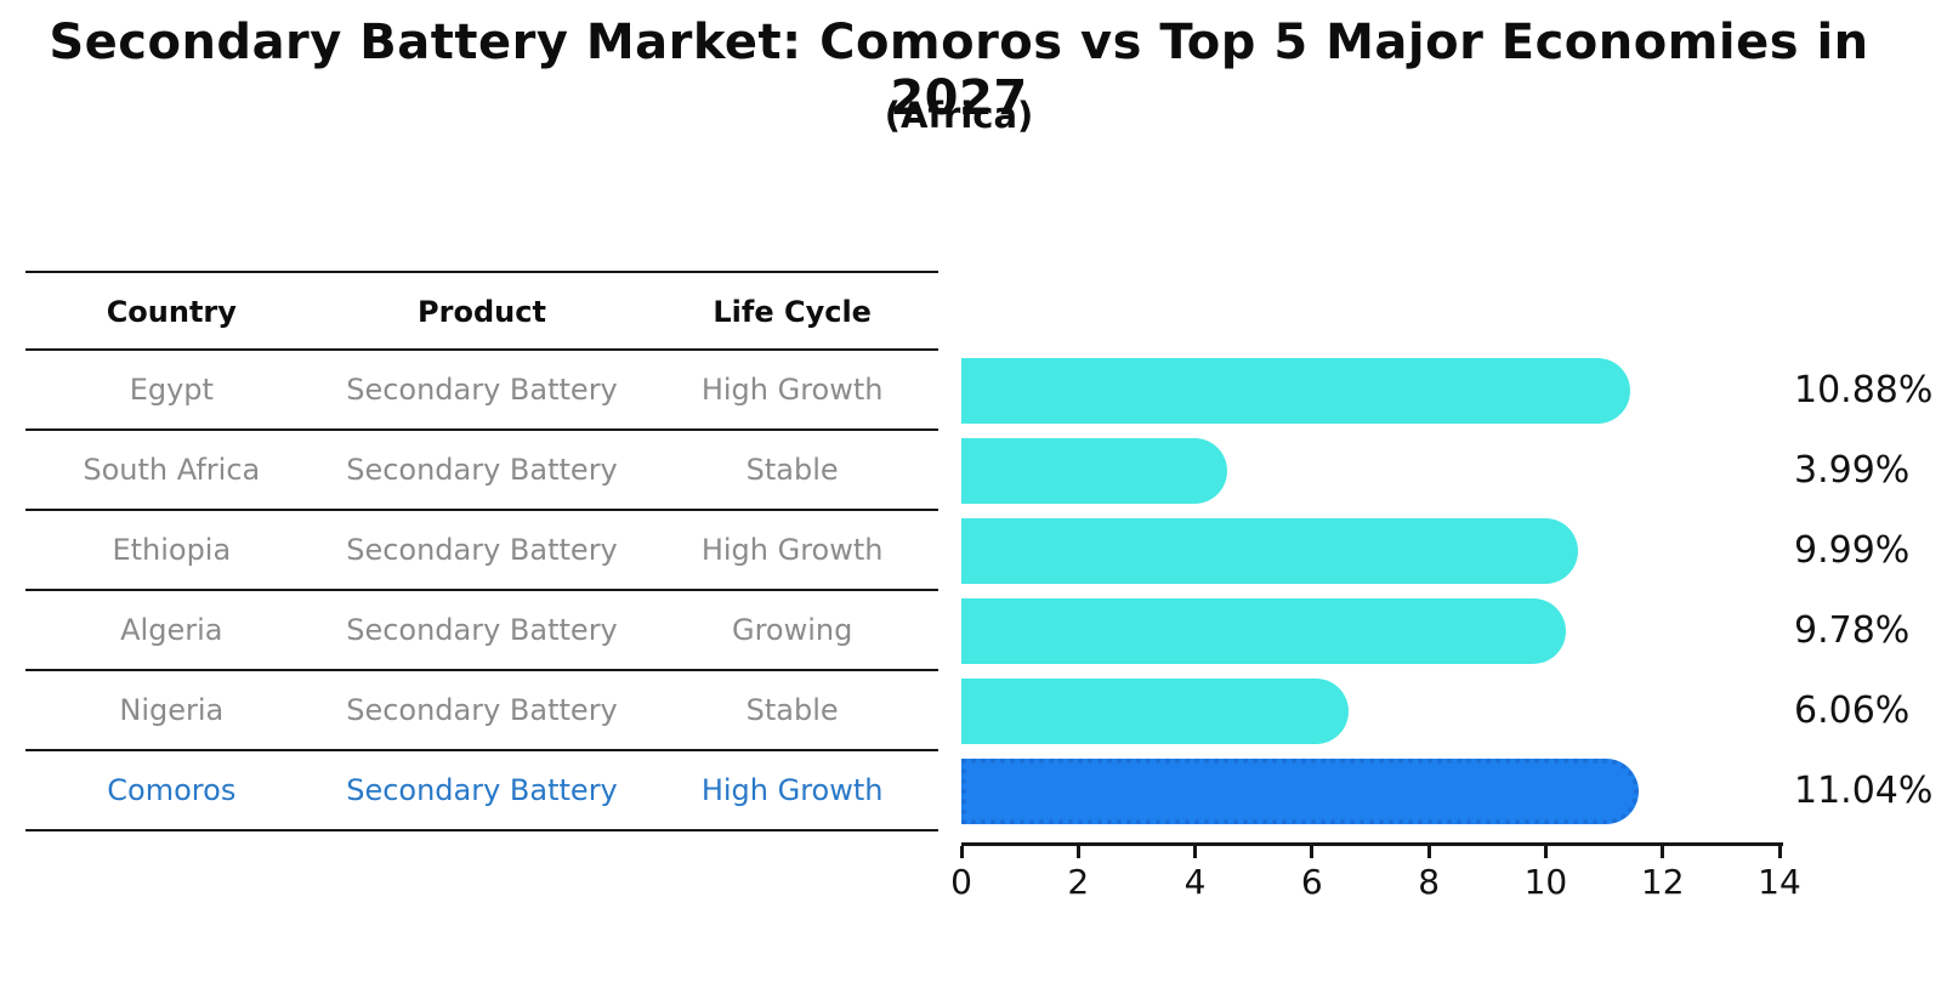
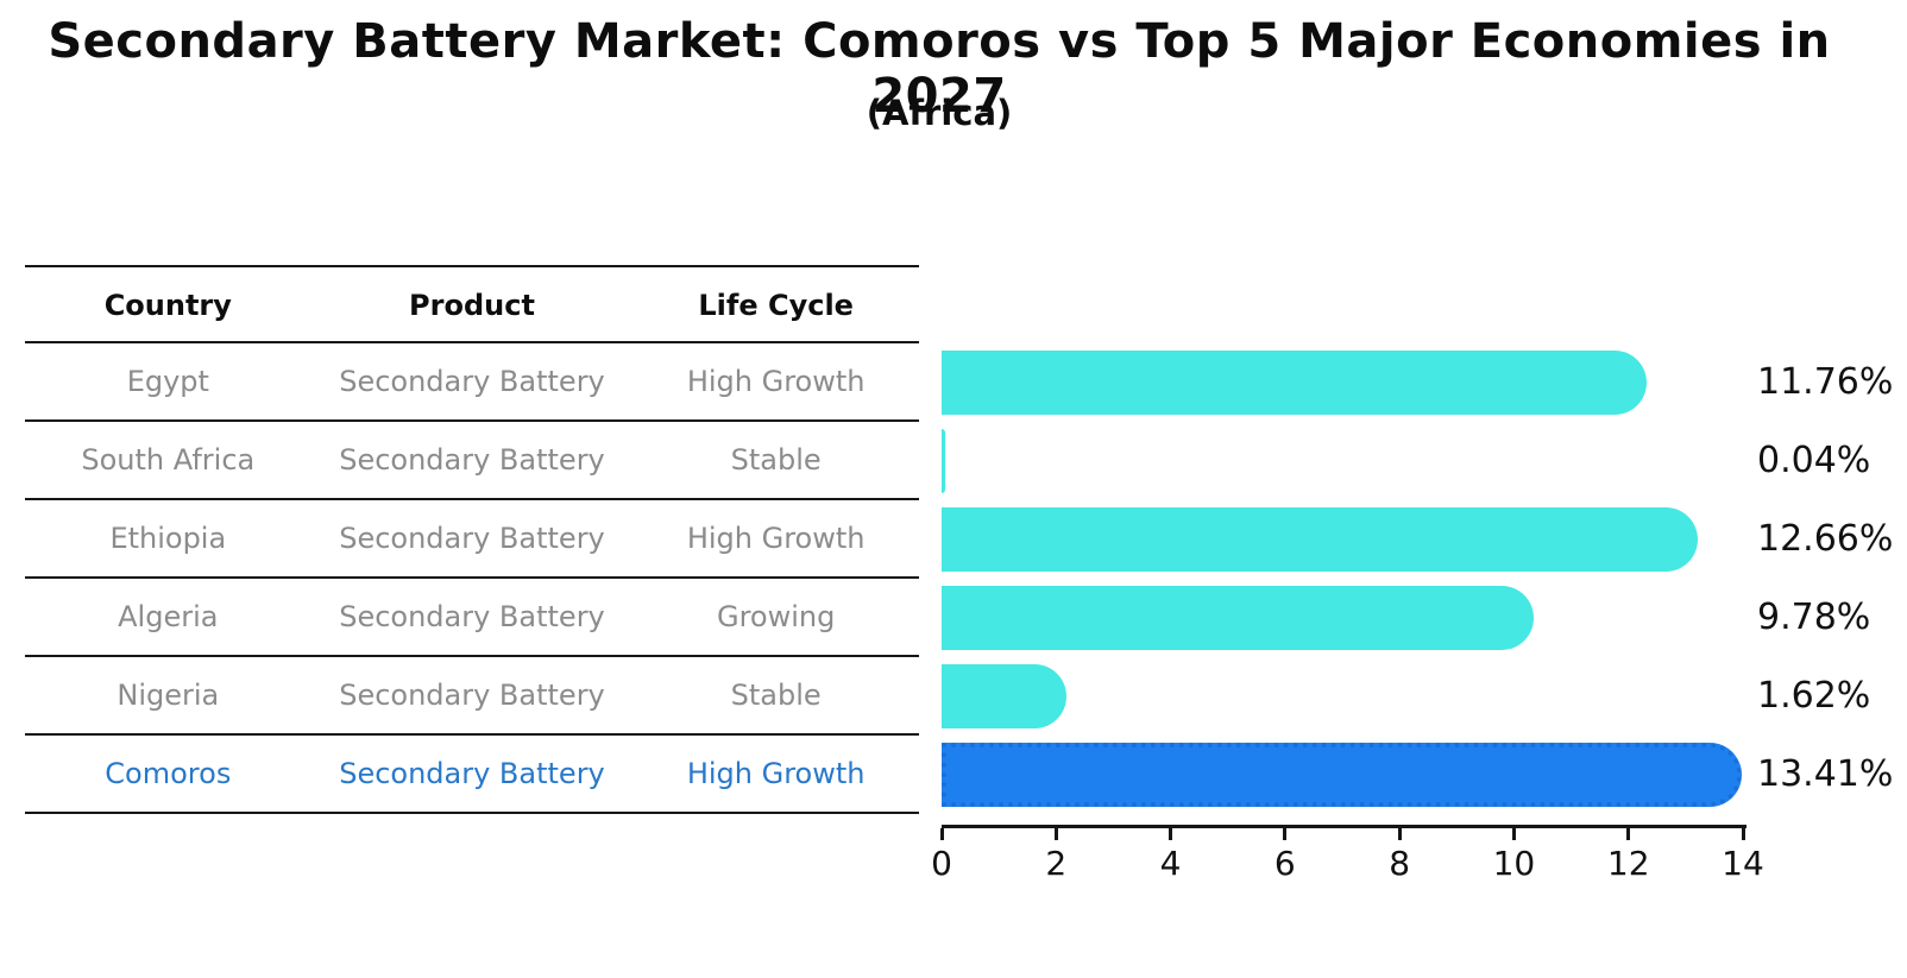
Egypt: 10.88% -> 11.76%
South Africa: 3.99% -> 0.04%
Ethiopia: 9.99% -> 12.66%
Nigeria: 6.06% -> 1.62%
Comoros: 11.04% -> 13.41%
